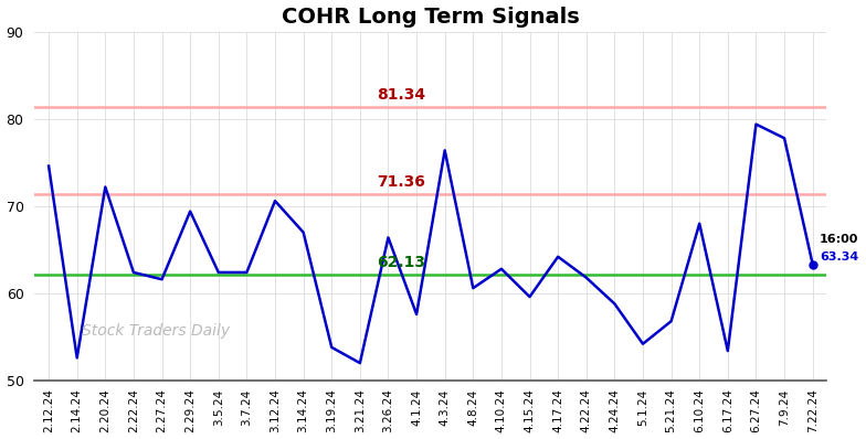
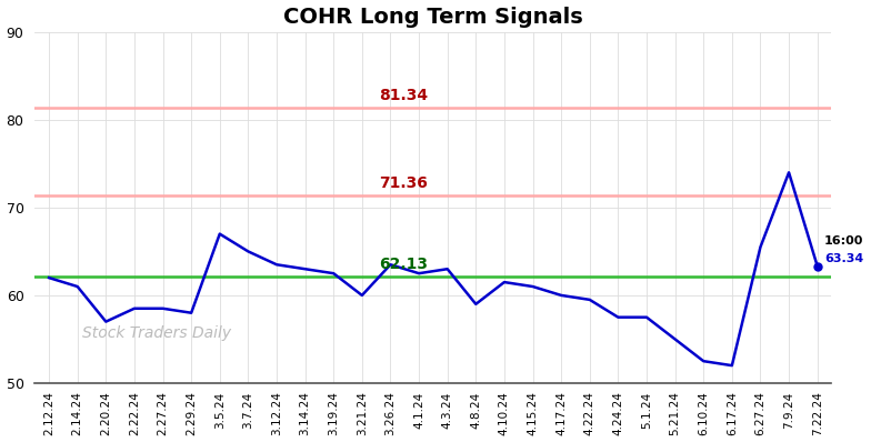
2.12.24: 74.6 -> 62.0
2.14.24: 52.6 -> 61.0
2.20.24: 72.2 -> 57.0
2.22.24: 62.4 -> 58.5
2.27.24: 61.6 -> 58.5
2.29.24: 69.4 -> 58.0
3.5.24: 62.4 -> 67.0
3.7.24: 62.4 -> 65.0
3.12.24: 70.6 -> 63.5
3.14.24: 67.0 -> 63.0
3.19.24: 53.8 -> 62.5
3.21.24: 52.0 -> 60.0
3.26.24: 66.4 -> 63.5
4.1.24: 57.6 -> 62.5
4.3.24: 76.4 -> 63.0
4.8.24: 60.6 -> 59.0
4.10.24: 62.8 -> 61.5
4.15.24: 59.6 -> 61.0
4.17.24: 64.2 -> 60.0
4.22.24: 61.8 -> 59.5
4.24.24: 58.8 -> 57.5
5.1.24: 54.2 -> 57.5
5.21.24: 56.8 -> 55.0
6.10.24: 68.0 -> 52.5
6.17.24: 53.4 -> 52.0
6.27.24: 79.4 -> 65.5
7.9.24: 77.8 -> 74.0
